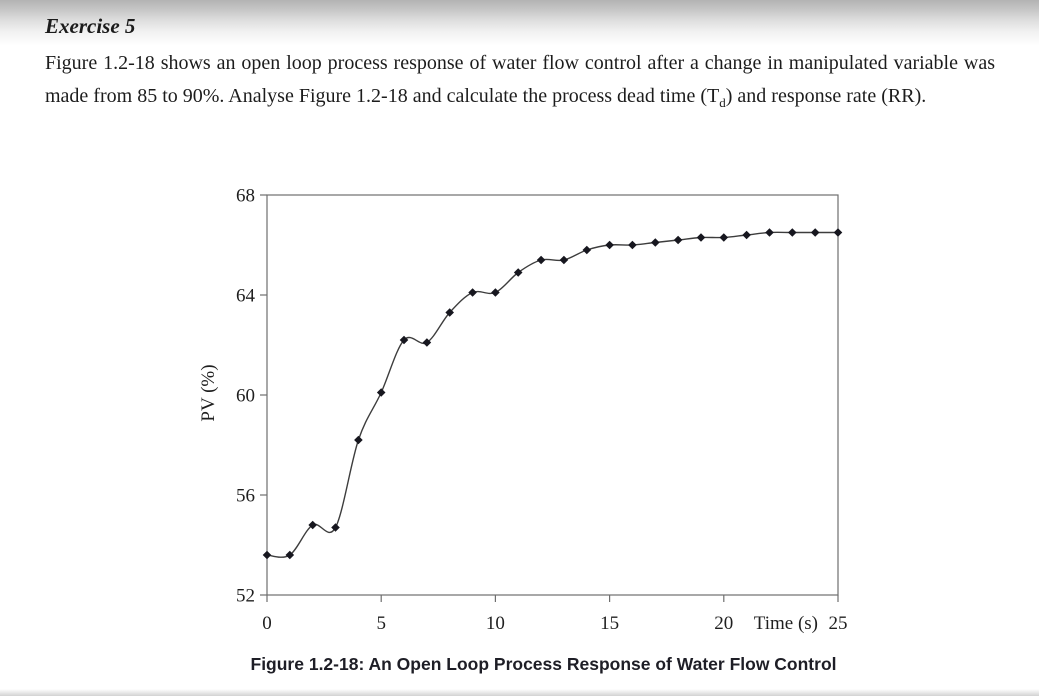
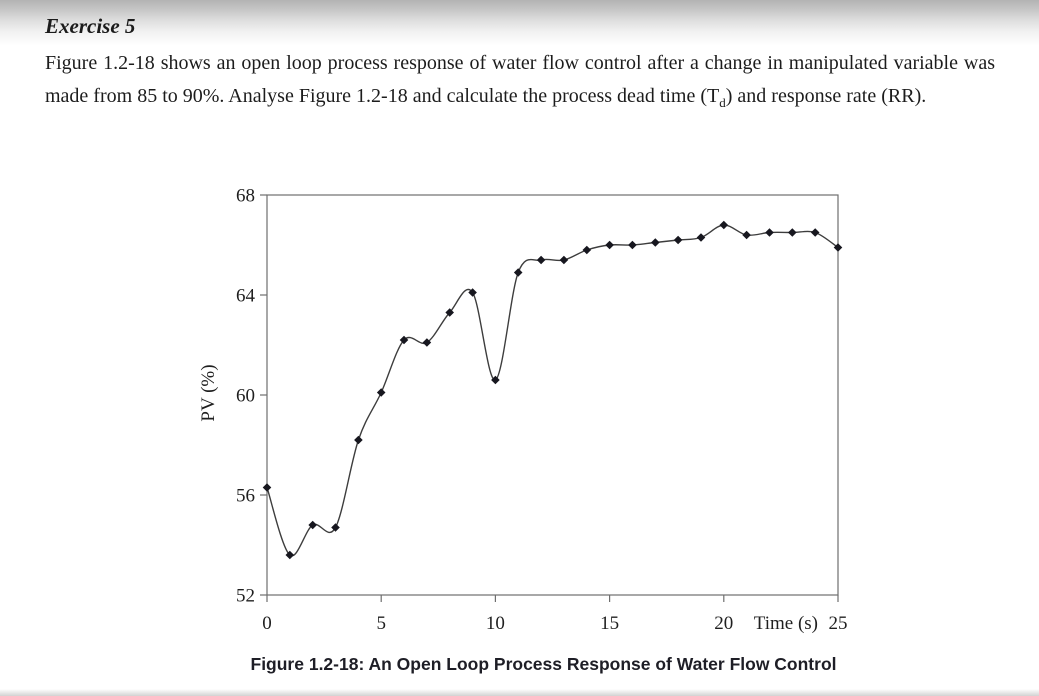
0: 53.6 -> 56.3
10: 64.1 -> 60.6
20: 66.3 -> 66.8
25: 66.5 -> 65.9
